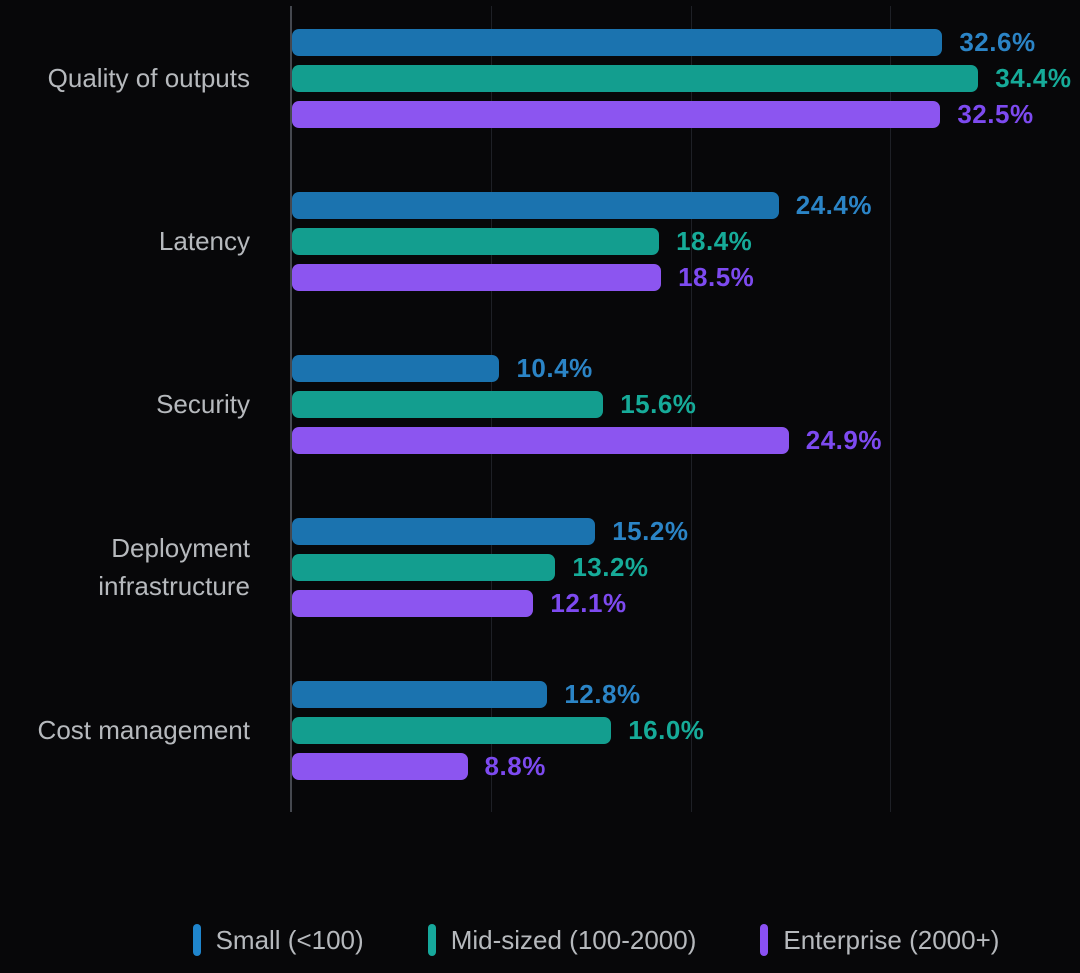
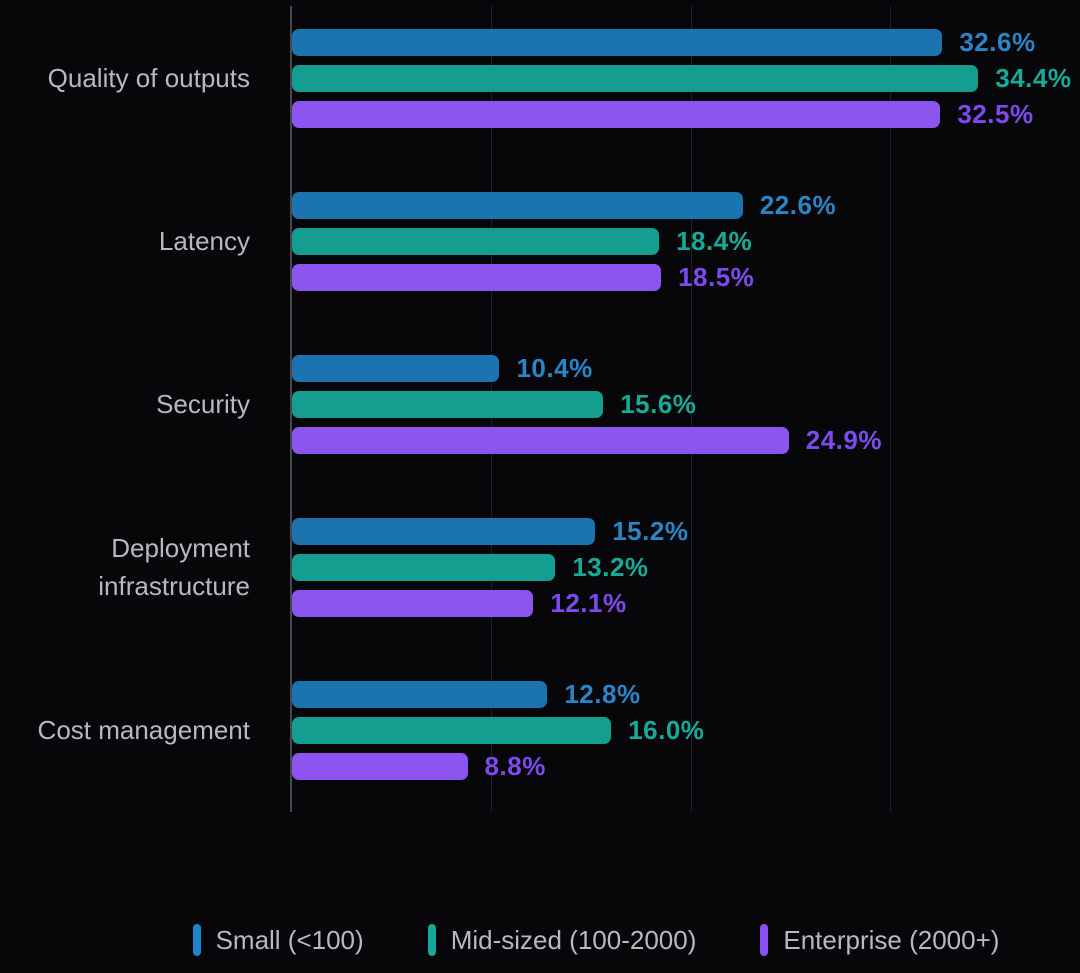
Small (<100)/Latency: 24.4% -> 22.6%
